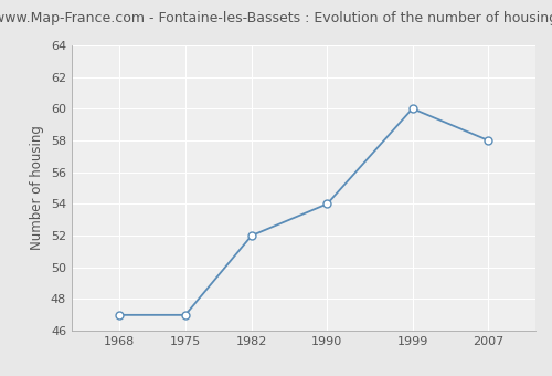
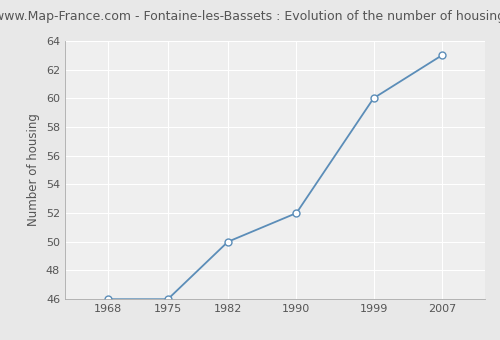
1968: 47 -> 46
1975: 47 -> 46
1982: 52 -> 50
1990: 54 -> 52
2007: 58 -> 63
